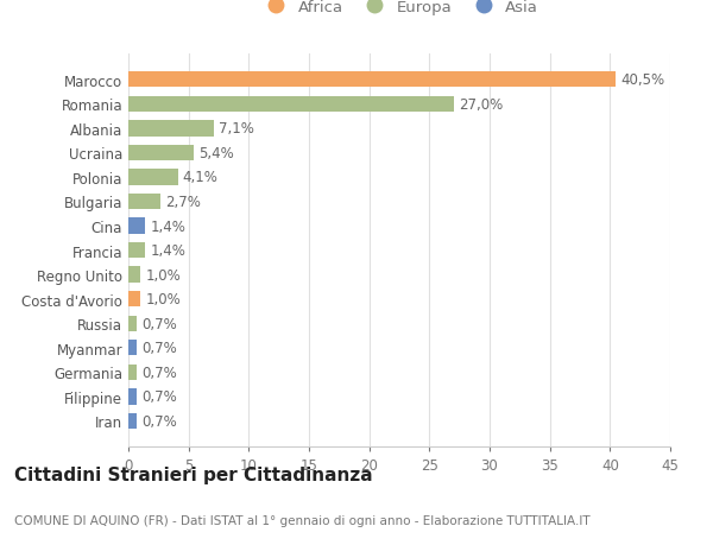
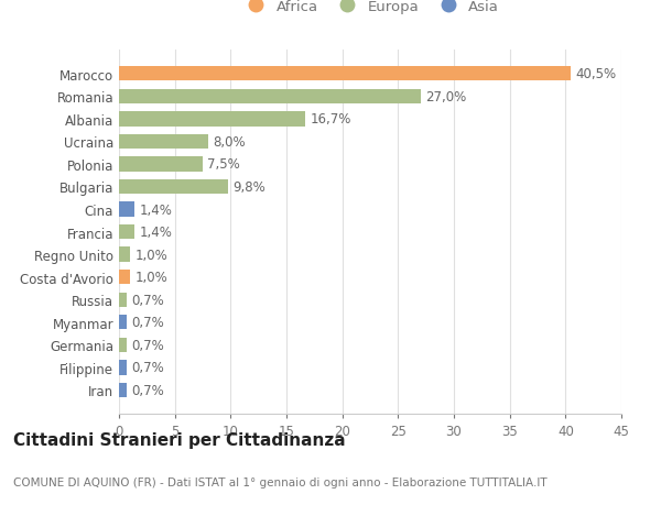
Albania: 7,1% -> 16,7%
Ucraina: 5,4% -> 8,0%
Polonia: 4,1% -> 7,5%
Bulgaria: 2,7% -> 9,8%
